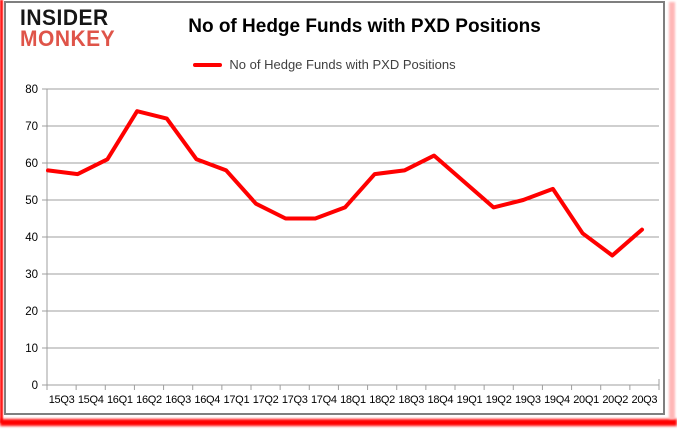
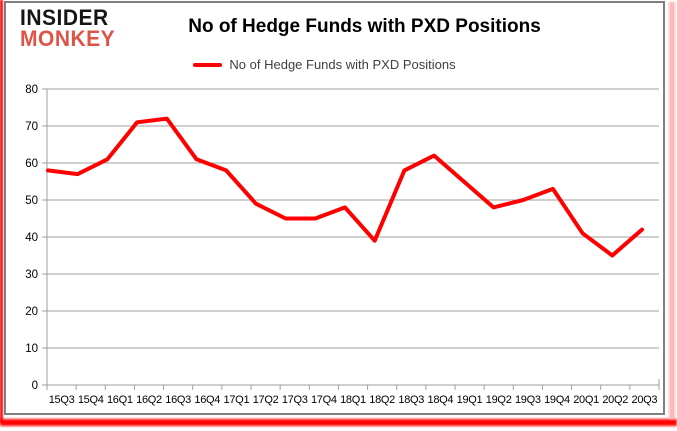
16Q2: 74 -> 71
18Q2: 57 -> 39
